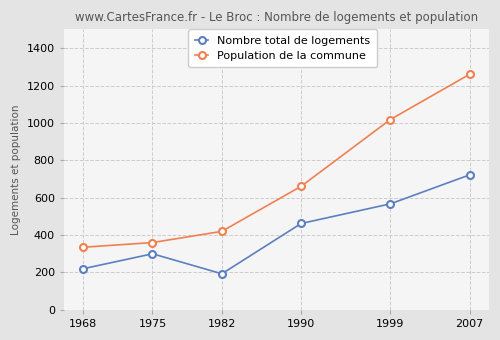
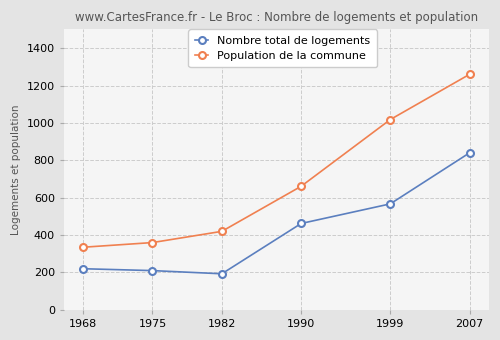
Nombre total de logements/1975: 300 -> 210
Nombre total de logements/2007: 720 -> 840
